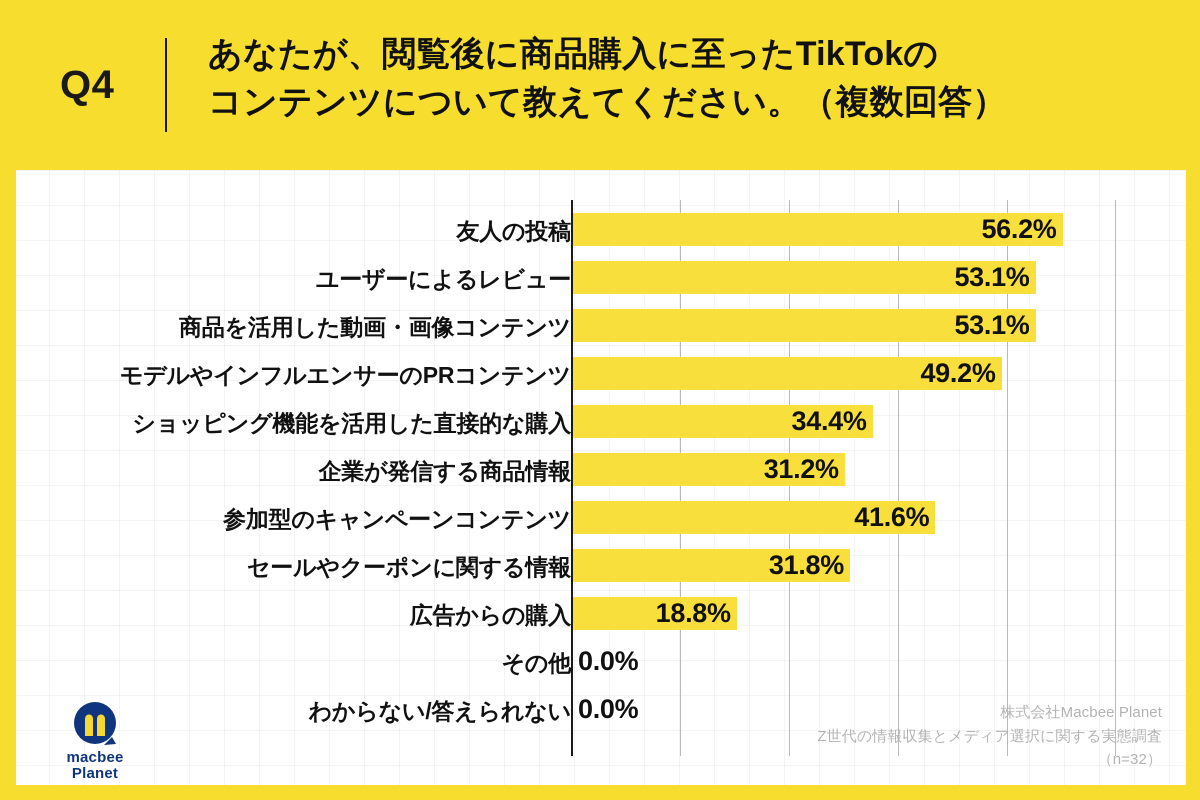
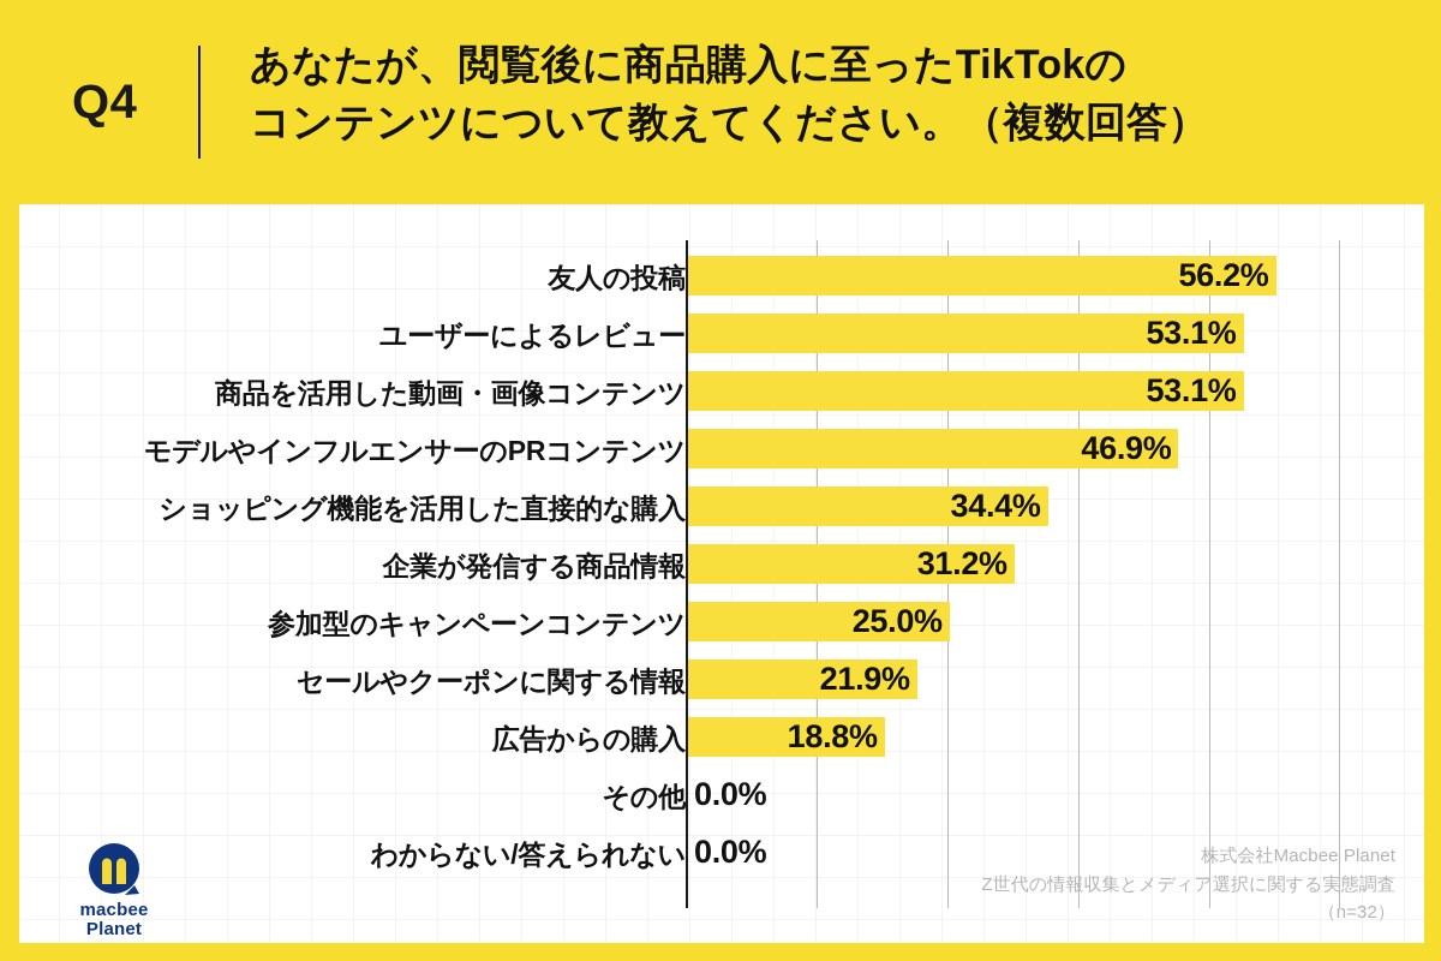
モデルやインフルエンサーのPRコンテンツ: 49.2% -> 46.9%
参加型のキャンペーンコンテンツ: 41.6% -> 25.0%
セールやクーポンに関する情報: 31.8% -> 21.9%
